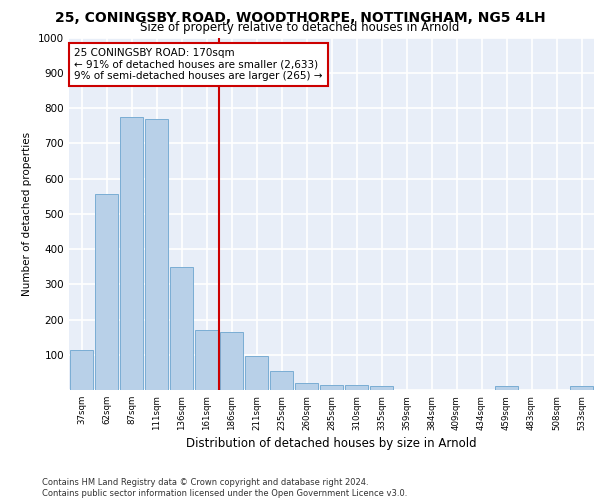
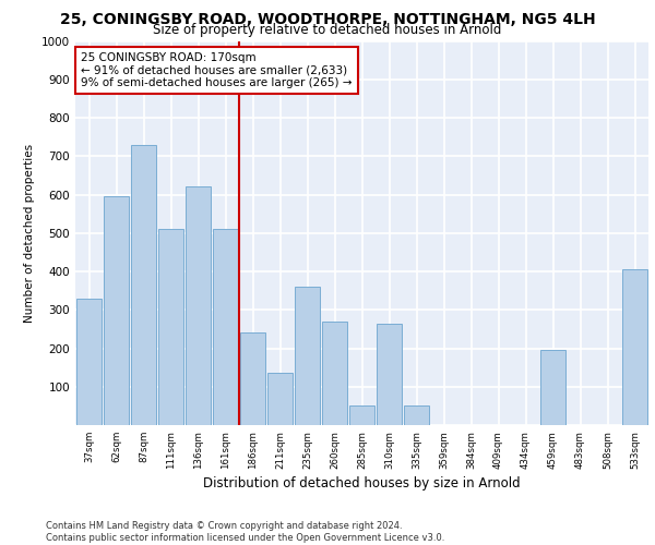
37sqm: 113 -> 330
62sqm: 557 -> 595
87sqm: 775 -> 730
111sqm: 770 -> 510
136sqm: 348 -> 620
161sqm: 170 -> 510
186sqm: 165 -> 240
211sqm: 97 -> 135
235sqm: 54 -> 360
260sqm: 20 -> 270
285sqm: 15 -> 50
310sqm: 13 -> 265
335sqm: 12 -> 50
459sqm: 10 -> 195
533sqm: 10 -> 405
